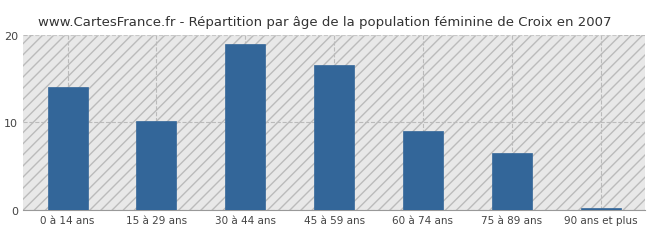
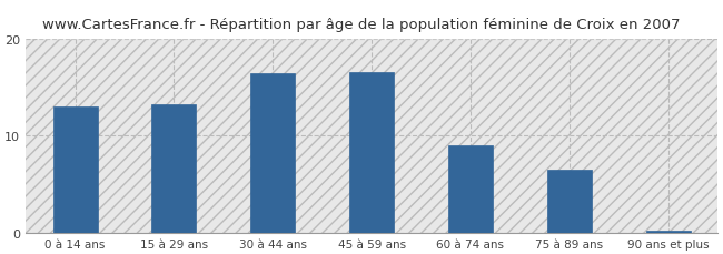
0 à 14 ans: 14.0 -> 13.0
15 à 29 ans: 10.1 -> 13.2
30 à 44 ans: 19.0 -> 16.4
